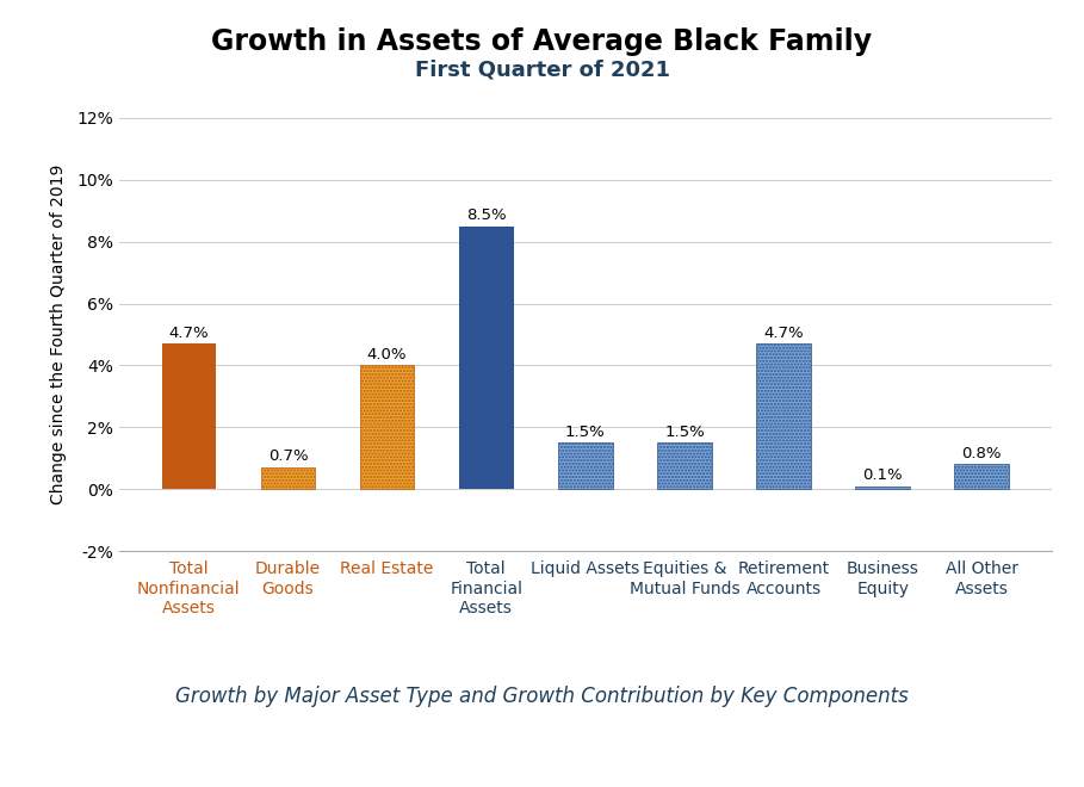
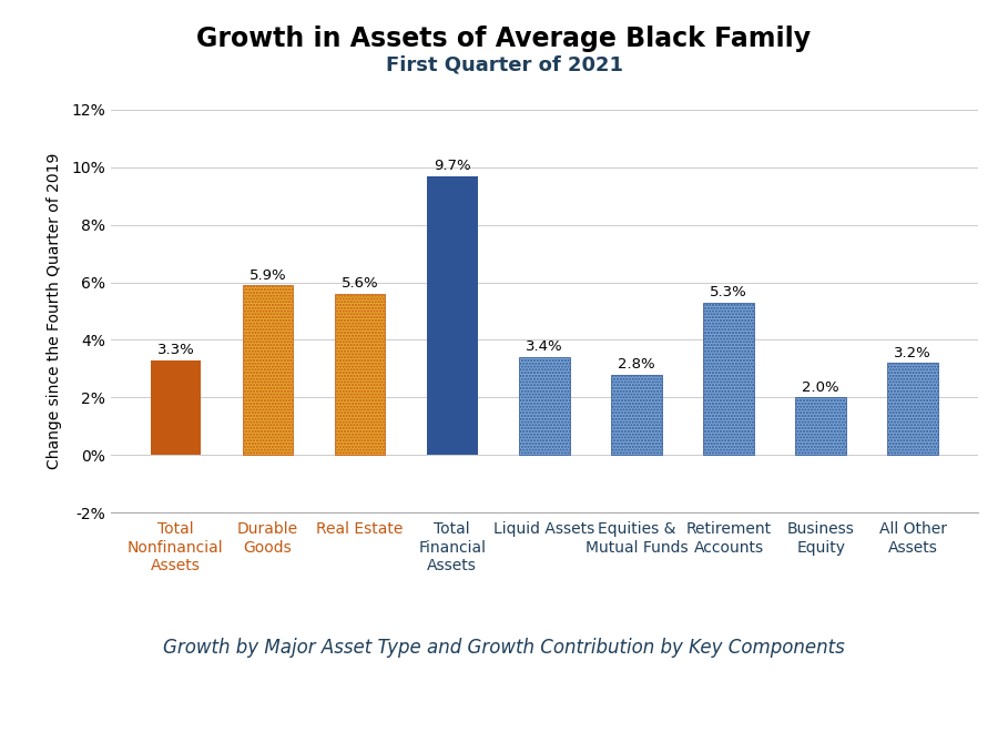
Total Nonfinancial Assets: 4.7% -> 3.3%
Durable Goods: 0.7% -> 5.9%
Real Estate: 4.0% -> 5.6%
Total Financial Assets: 8.5% -> 9.7%
Liquid Assets: 1.5% -> 3.4%
Equities & Mutual Funds: 1.5% -> 2.8%
Retirement Accounts: 4.7% -> 5.3%
Business Equity: 0.1% -> 2.0%
All Other Assets: 0.8% -> 3.2%
